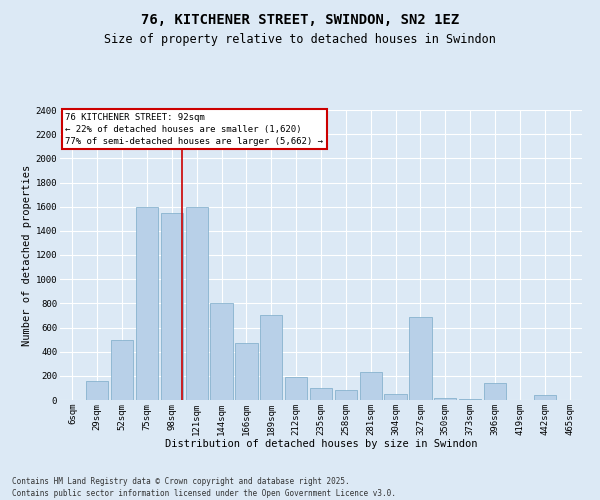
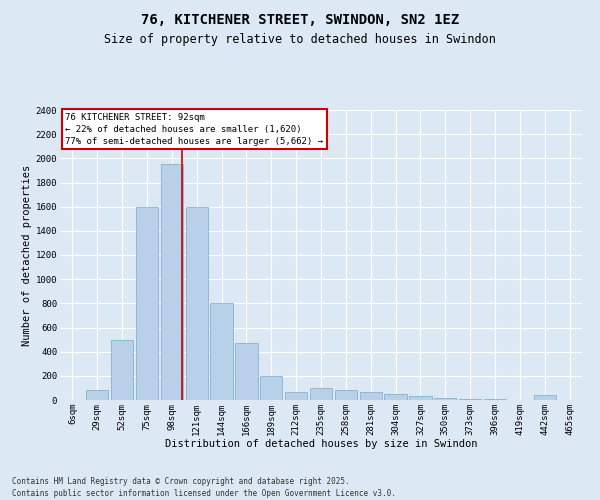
29sqm: 160 -> 80
98sqm: 1550 -> 1950
189sqm: 700 -> 200
212sqm: 190 -> 70
281sqm: 230 -> 70
327sqm: 690 -> 30
396sqm: 140 -> 0
